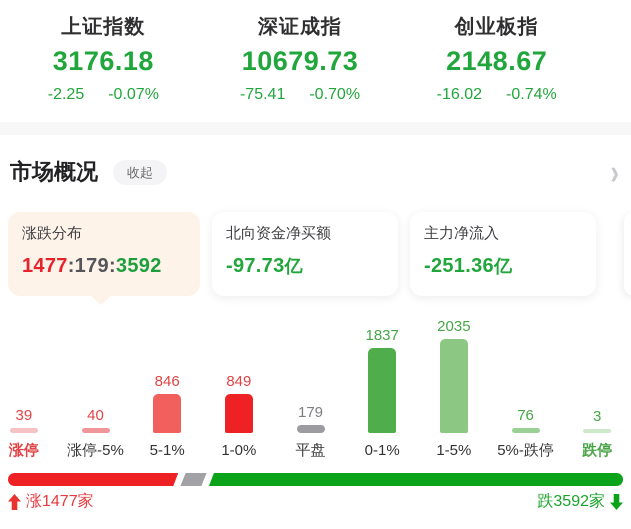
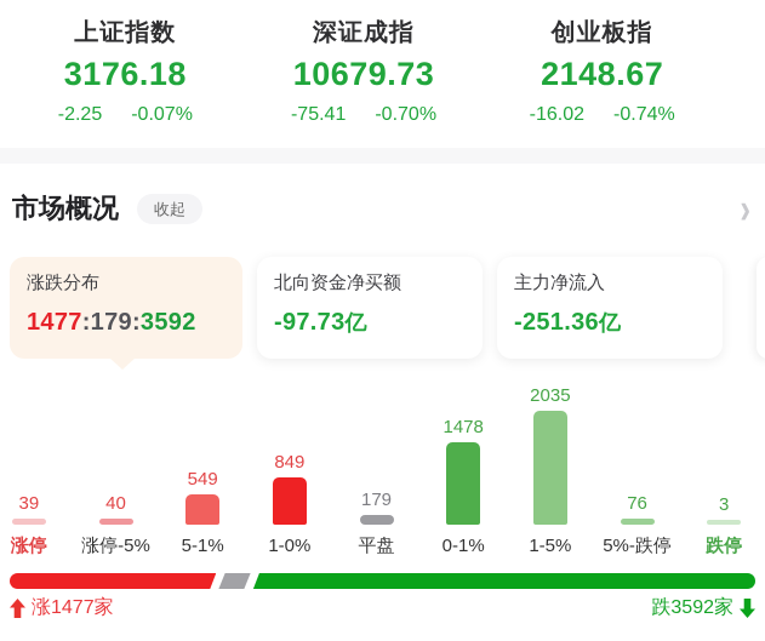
5-1%: 846 -> 549
0-1%: 1837 -> 1478
